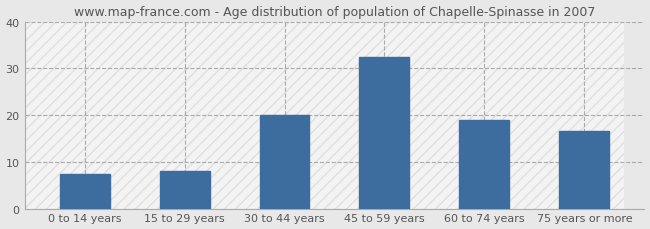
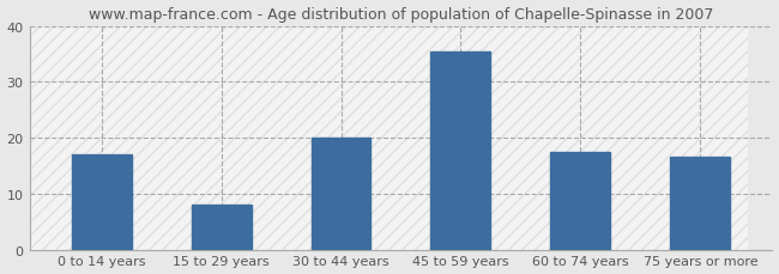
0 to 14 years: 7.5 -> 17.0
45 to 59 years: 32.5 -> 35.5
60 to 74 years: 19.0 -> 17.5
